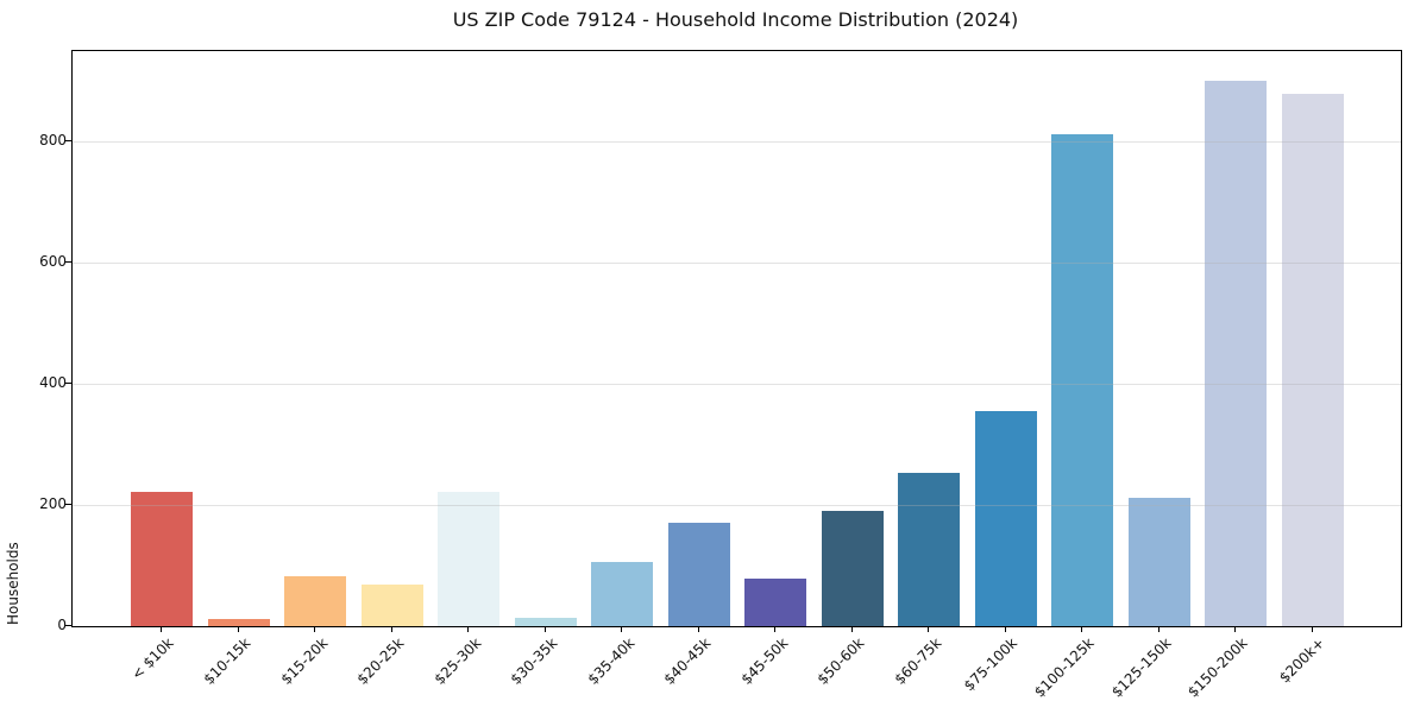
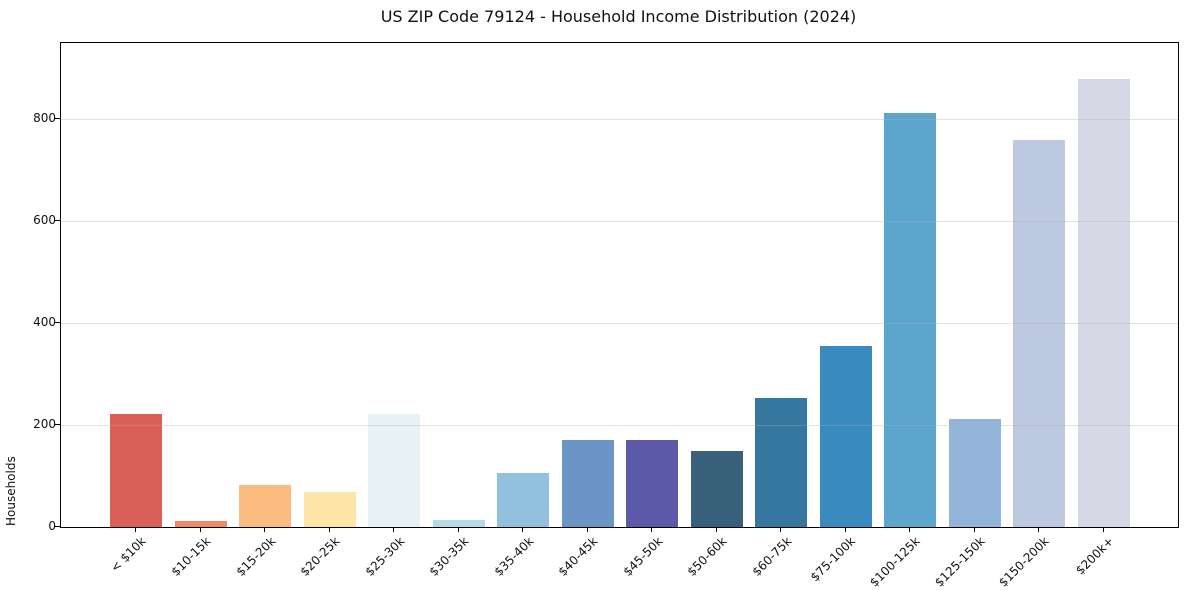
$45-50k: 80 -> 170
$50-60k: 190 -> 150
$150-200k: 900 -> 760
